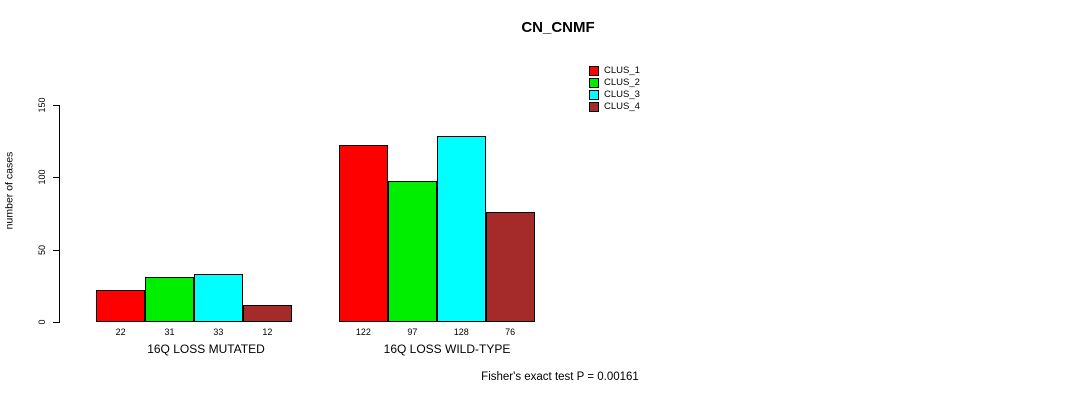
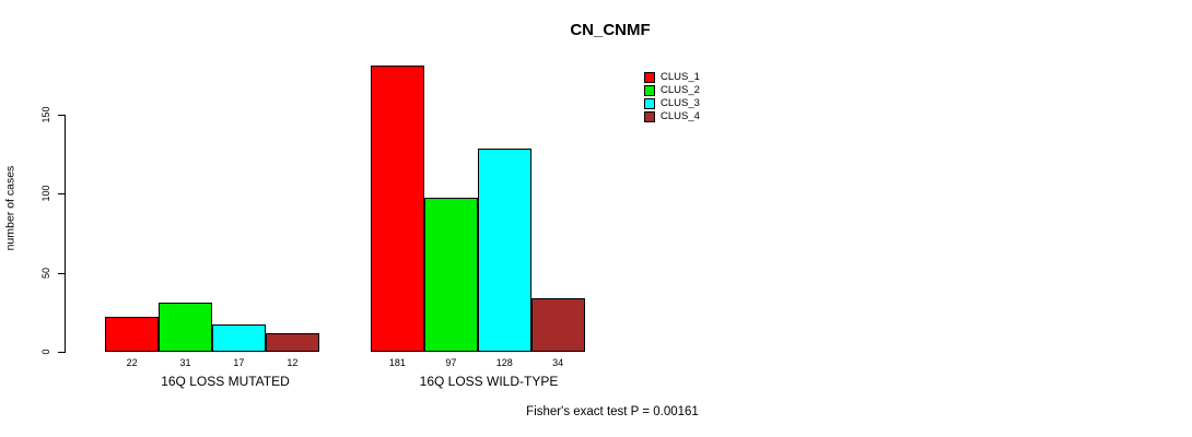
CLUS_3/16Q LOSS MUTATED: 33 -> 17
CLUS_1/16Q LOSS WILD-TYPE: 122 -> 181
CLUS_4/16Q LOSS WILD-TYPE: 76 -> 34
